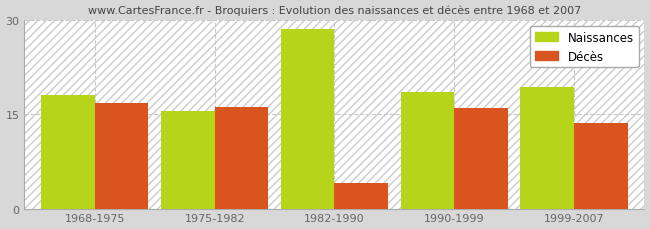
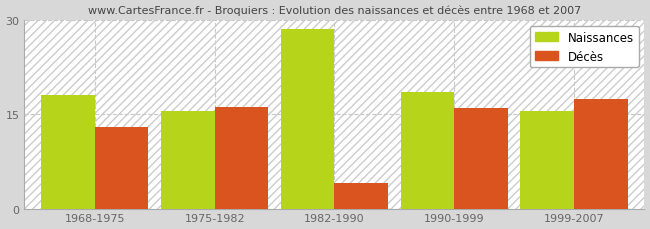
Décès/1968-1975: 16.8 -> 13.0
Naissances/1999-2007: 19.4 -> 15.5
Décès/1999-2007: 13.6 -> 17.5
